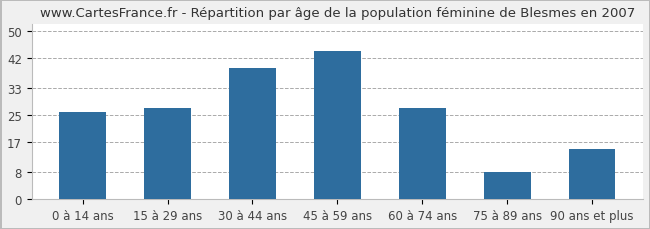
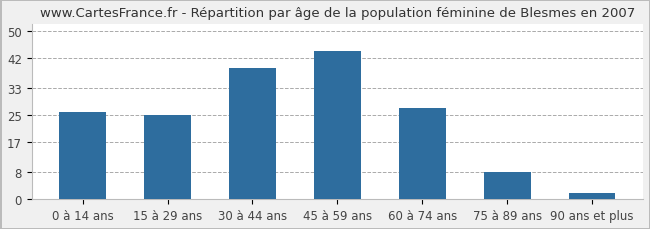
15 à 29 ans: 27 -> 25
90 ans et plus: 15 -> 2
